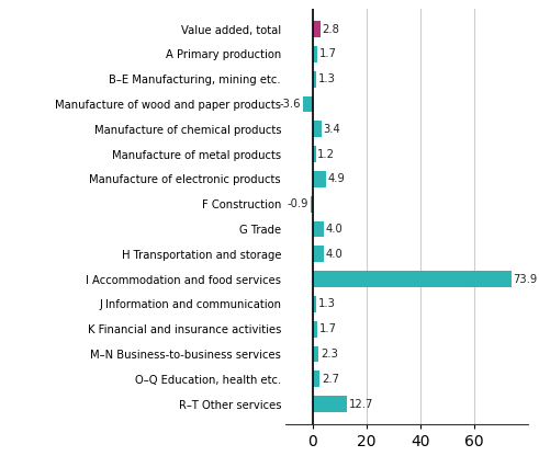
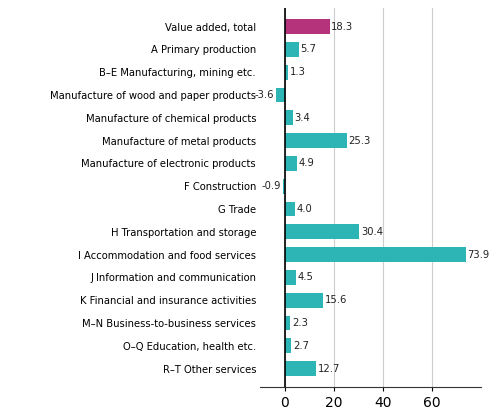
Value added, total: 2.8 -> 18.3
A Primary production: 1.7 -> 5.7
Manufacture of metal products: 1.2 -> 25.3
H Transportation and storage: 4.0 -> 30.4
J Information and communication: 1.3 -> 4.5
K Financial and insurance activities: 1.7 -> 15.6
